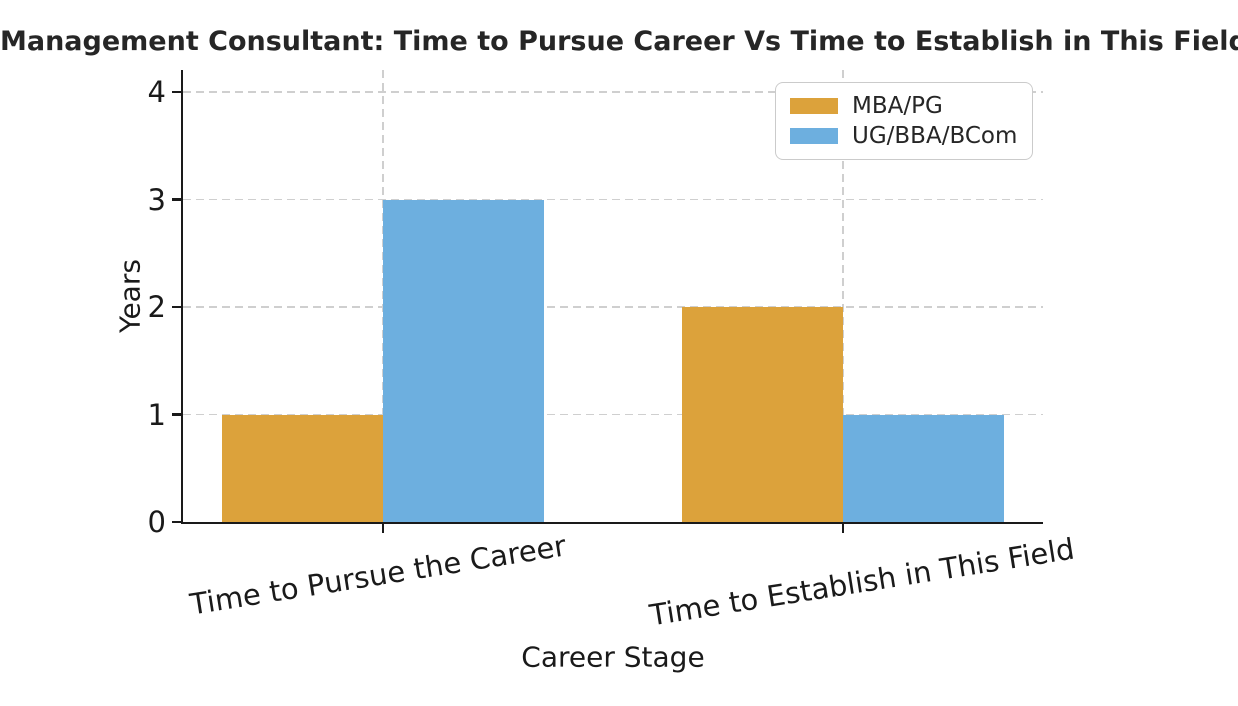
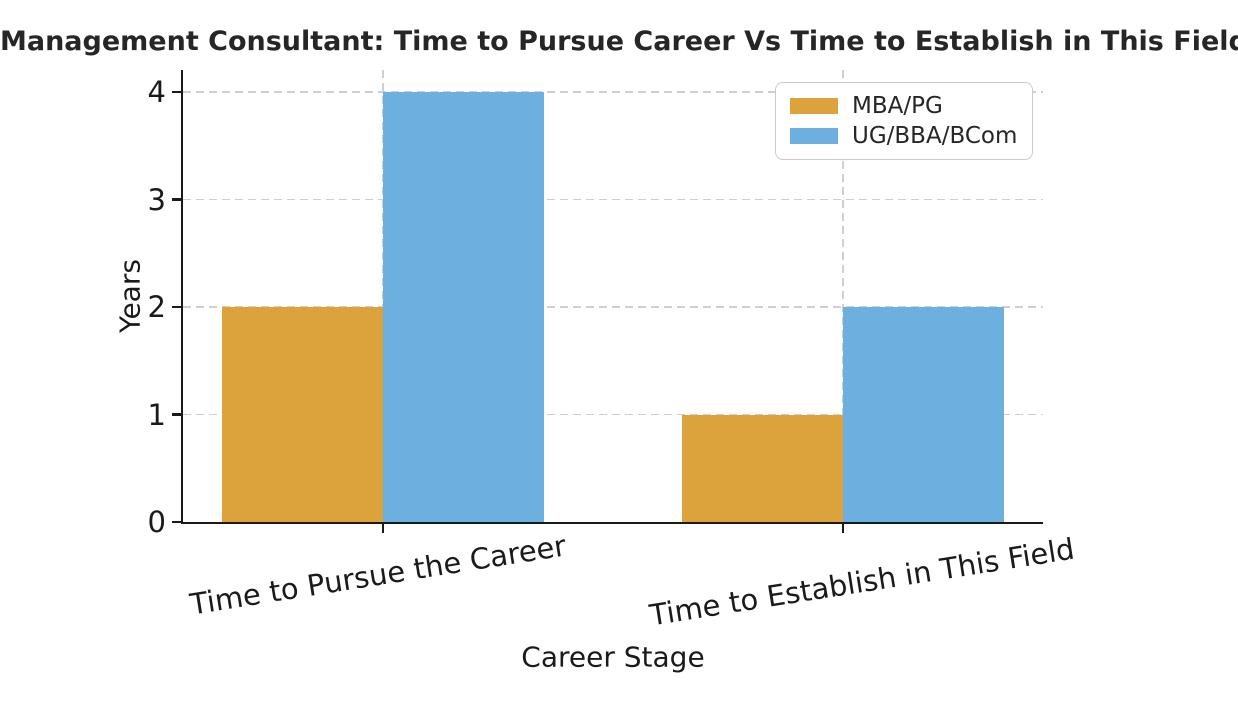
MBA/PG/Time to Pursue the Career: 1 -> 2
UG/BBA/BCom/Time to Pursue the Career: 3 -> 4
MBA/PG/Time to Establish in This Field: 2 -> 1
UG/BBA/BCom/Time to Establish in This Field: 1 -> 2
